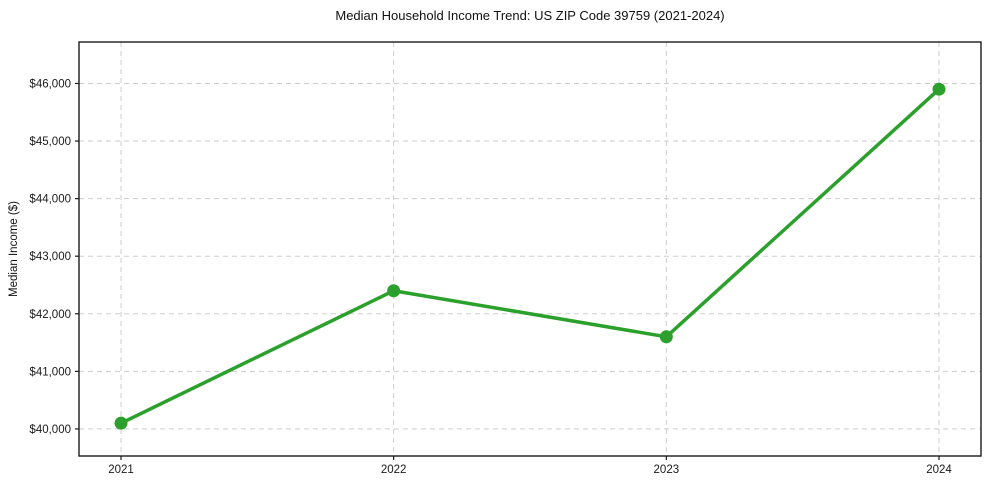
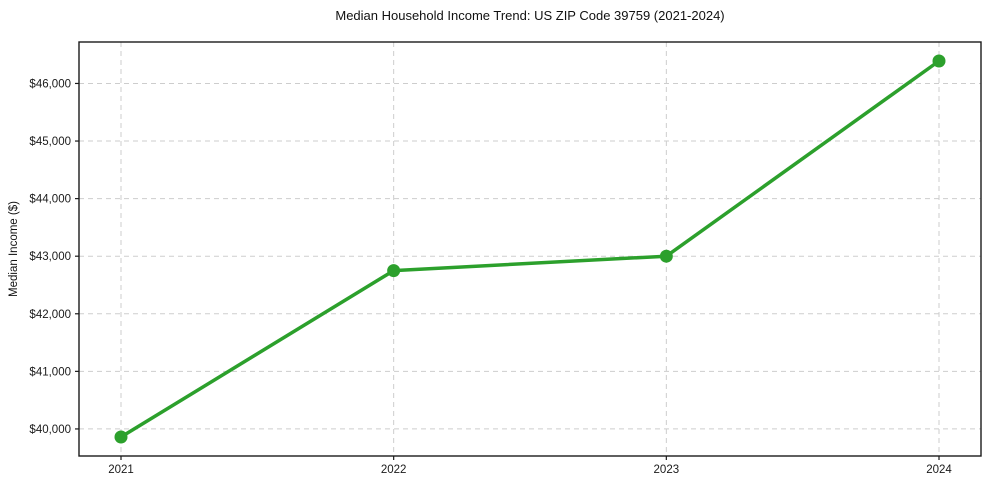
2021: $40100 -> $39900
2022: $42400 -> $42800
2023: $41600 -> $43000
2024: $45900 -> $46400
